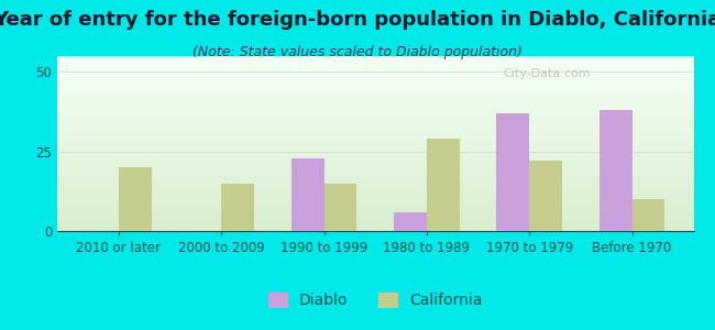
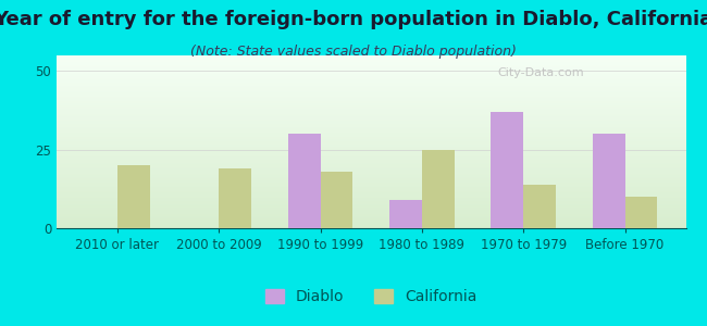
California/2000 to 2009: 15 -> 19
Diablo/1990 to 1999: 23 -> 30
California/1990 to 1999: 15 -> 18
Diablo/1980 to 1989: 6 -> 9
California/1980 to 1989: 29 -> 25
California/1970 to 1979: 22 -> 14
Diablo/Before 1970: 38 -> 30
